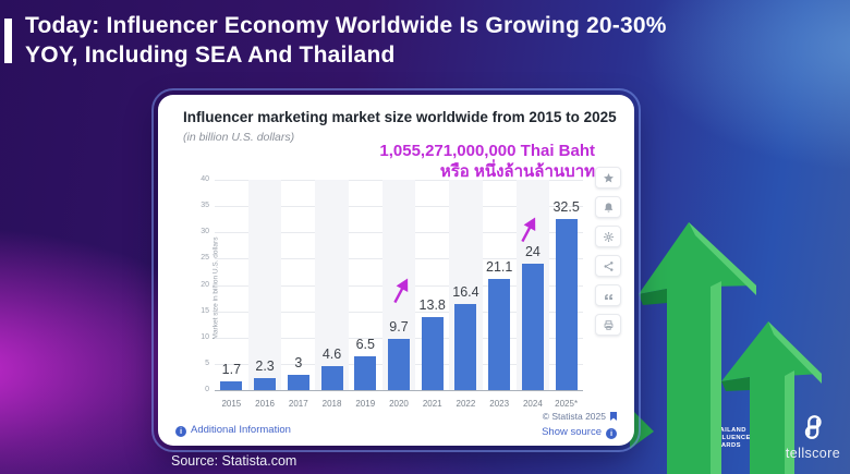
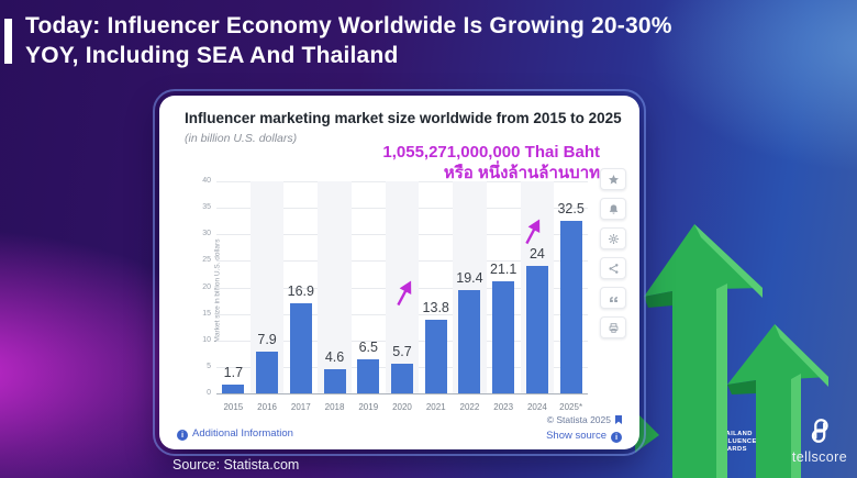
2016: 2.3 -> 7.9
2017: 3 -> 16.9
2020: 9.7 -> 5.7
2022: 16.4 -> 19.4
